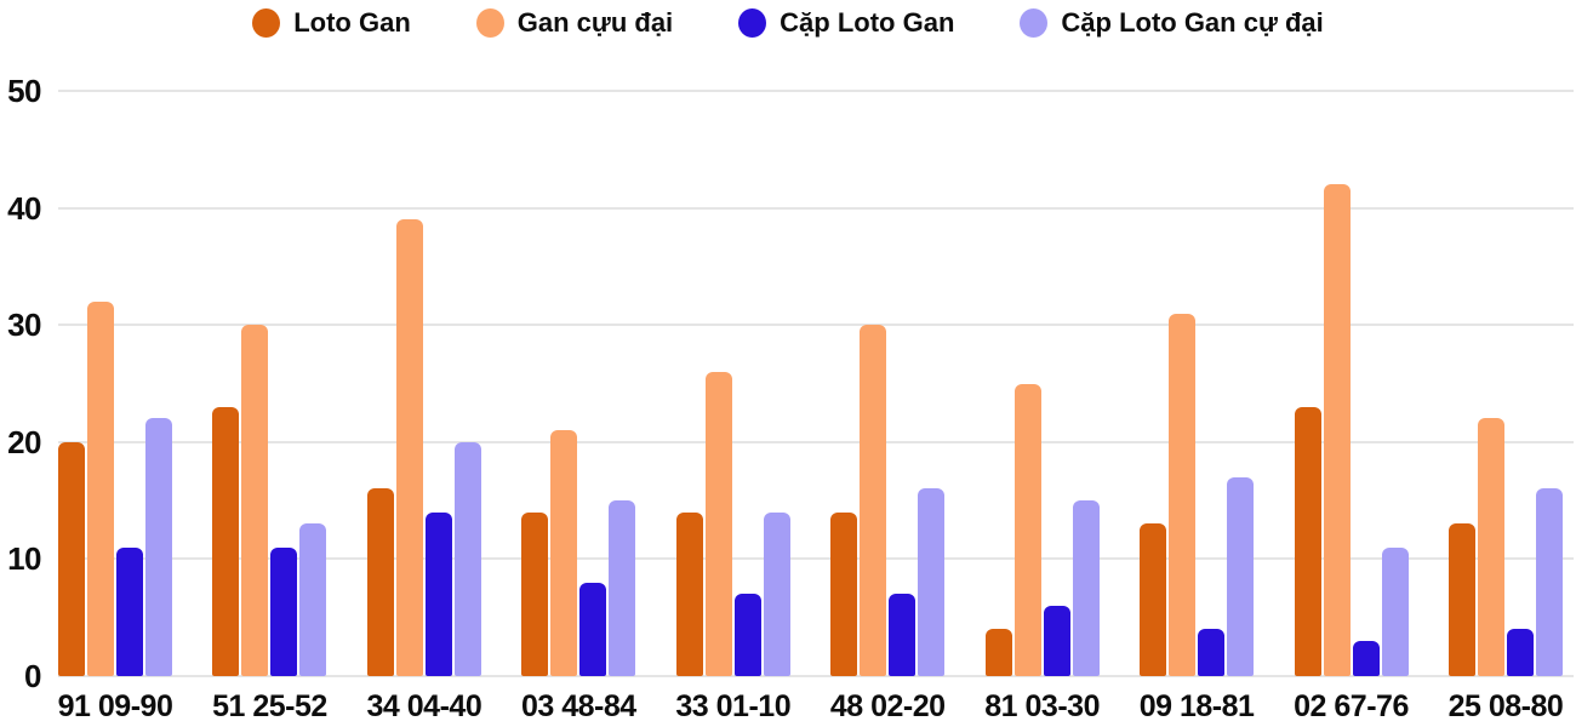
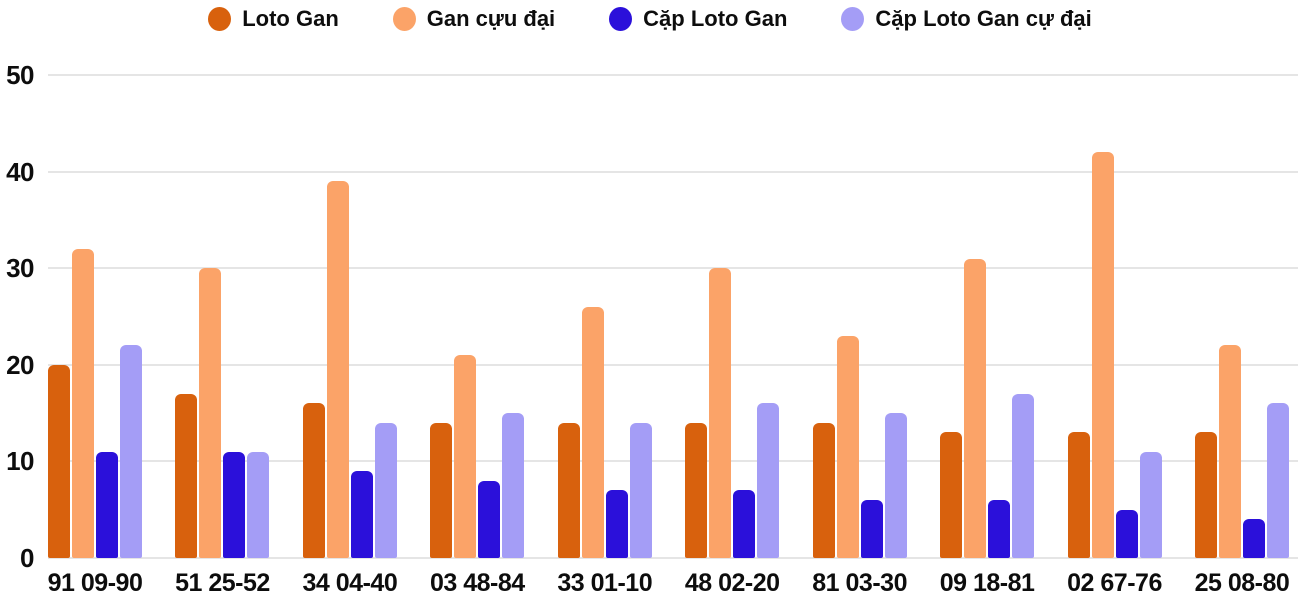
Loto Gan/51 25-52: 23 -> 17
Cặp Loto Gan cự đại/51 25-52: 13 -> 11
Cặp Loto Gan/34 04-40: 14 -> 9
Cặp Loto Gan cự đại/34 04-40: 20 -> 14
Loto Gan/81 03-30: 4 -> 14
Gan cựu đại/81 03-30: 25 -> 23
Cặp Loto Gan/09 18-81: 4 -> 6
Loto Gan/02 67-76: 23 -> 13
Cặp Loto Gan/02 67-76: 3 -> 5
